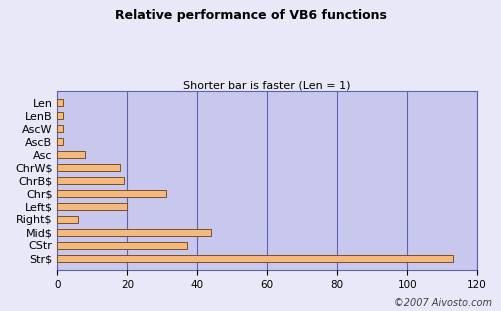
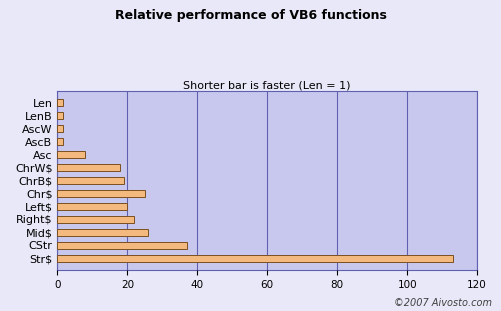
Chr$: 31.0 -> 25.0
Right$: 6.0 -> 22.0
Mid$: 44.0 -> 26.0
